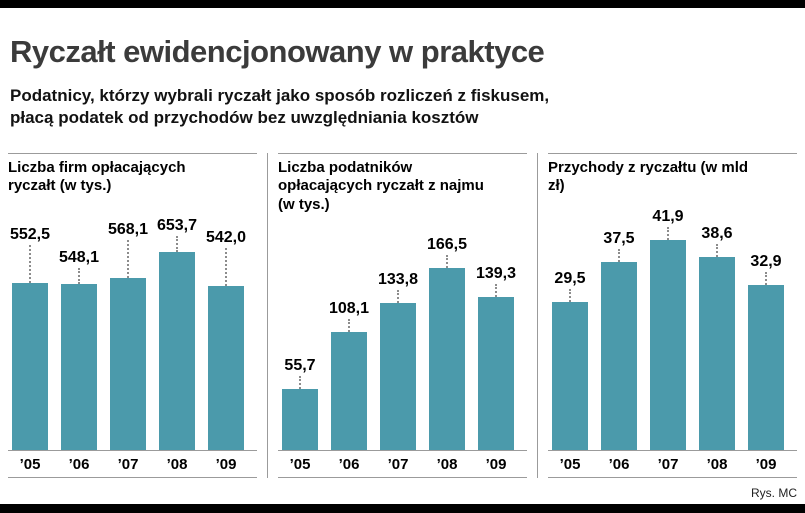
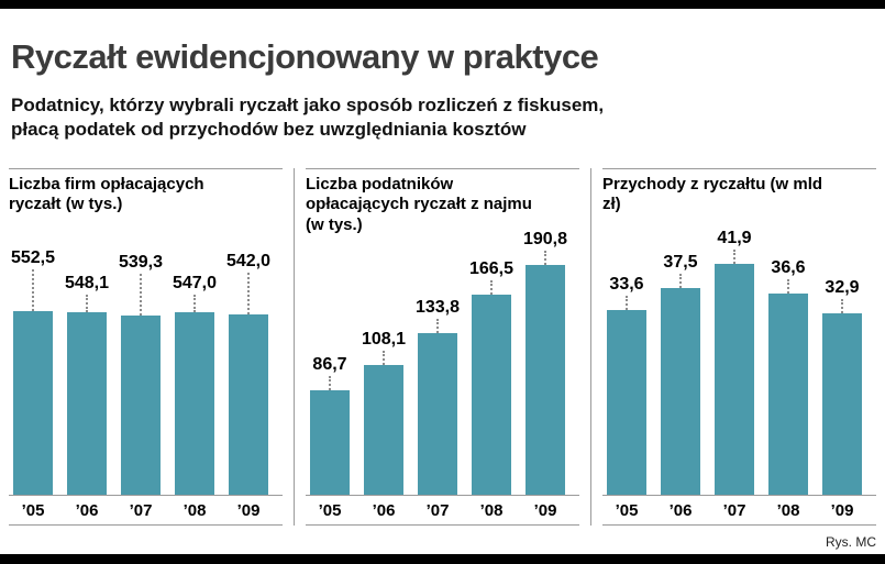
Liczba firm opłacających ryczałt (w tys.)/’07: 568,1 -> 539,3
Liczba firm opłacających ryczałt (w tys.)/’08: 653,7 -> 547,0
Liczba podatników opłacających ryczałt z najmu (w tys.)/’05: 55,7 -> 86,7
Liczba podatników opłacających ryczałt z najmu (w tys.)/’09: 139,3 -> 190,8
Przychody z ryczałtu (w mld zł)/’05: 29,5 -> 33,6
Przychody z ryczałtu (w mld zł)/’08: 38,6 -> 36,6
